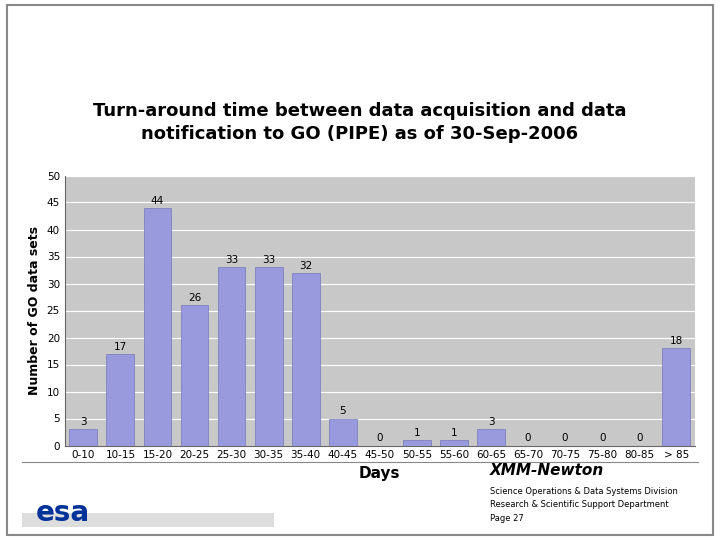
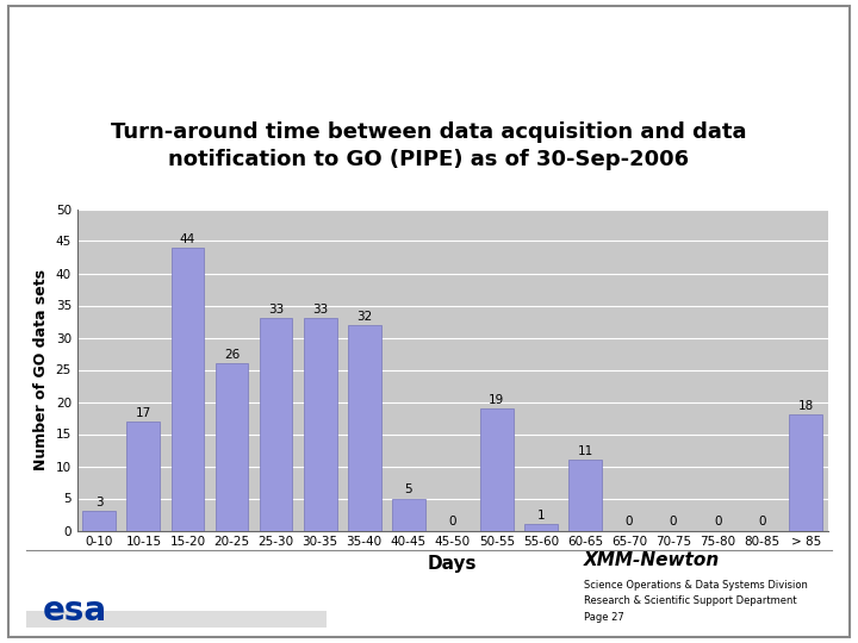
50-55: 1 -> 19
60-65: 3 -> 11
